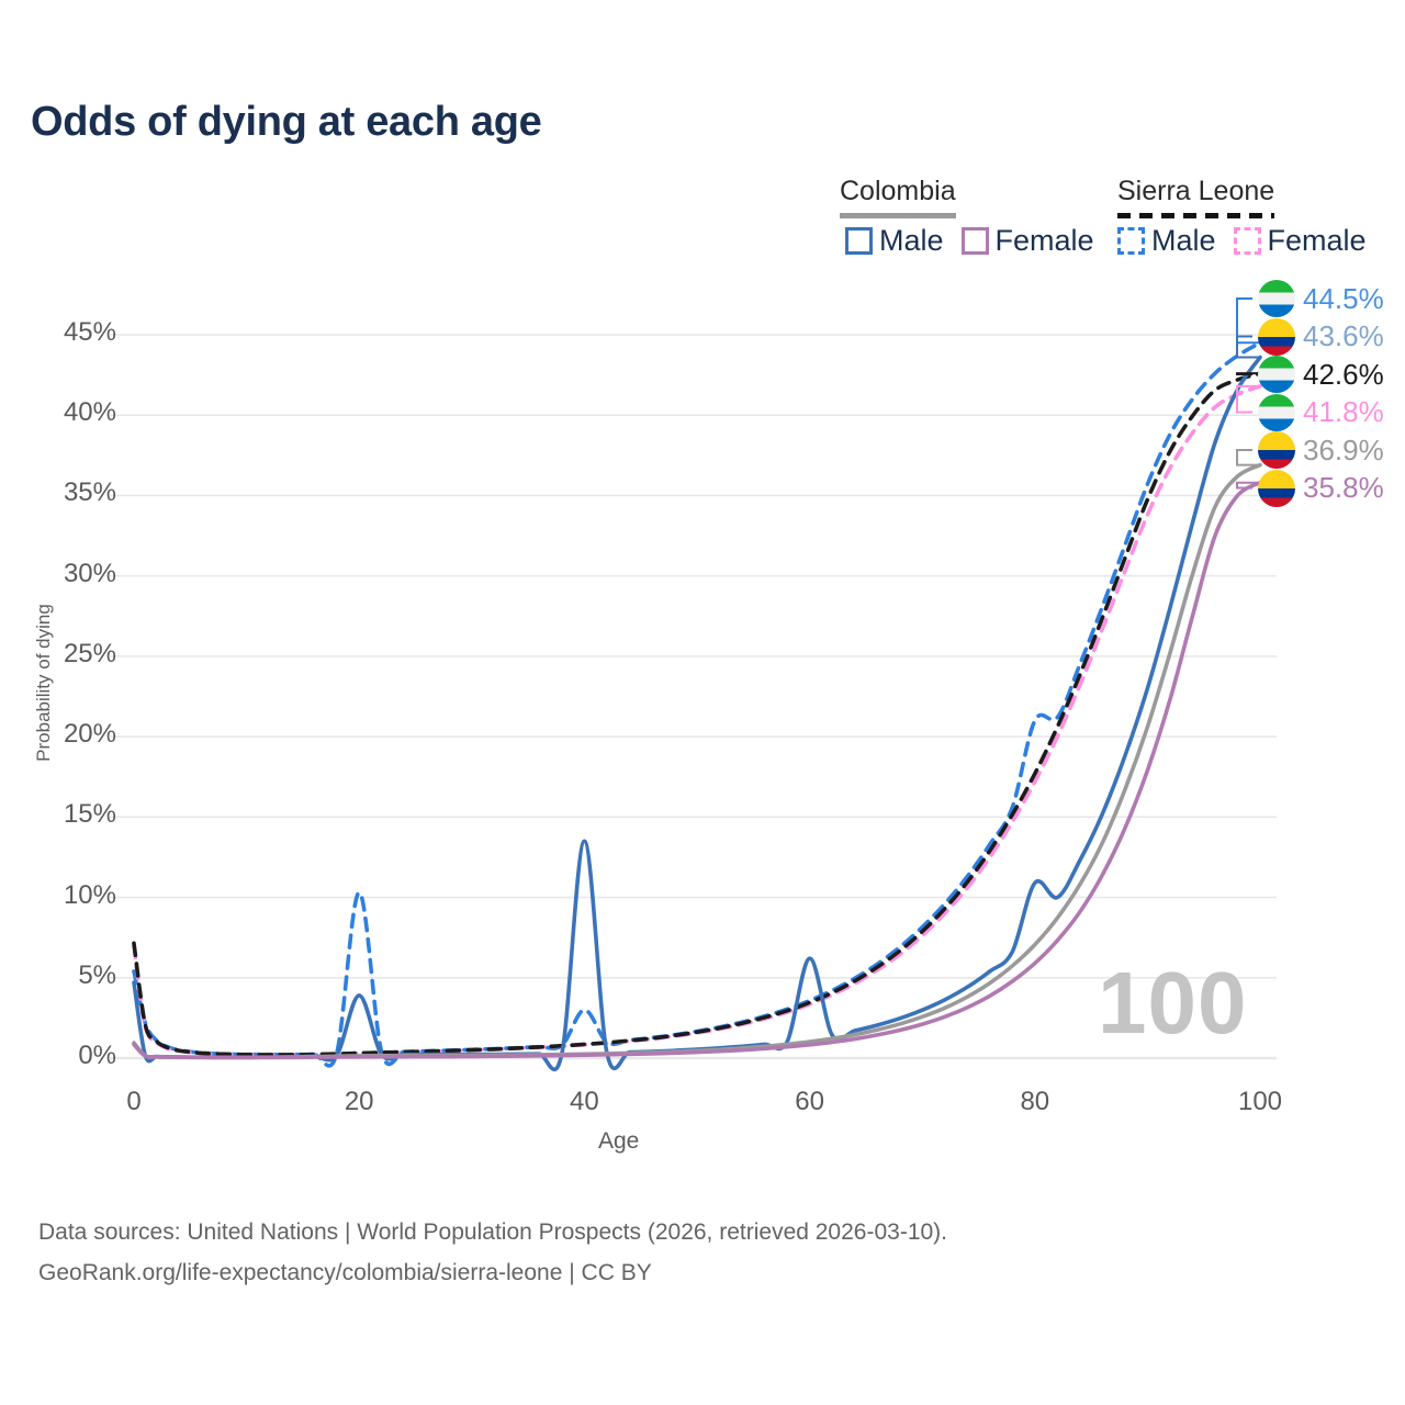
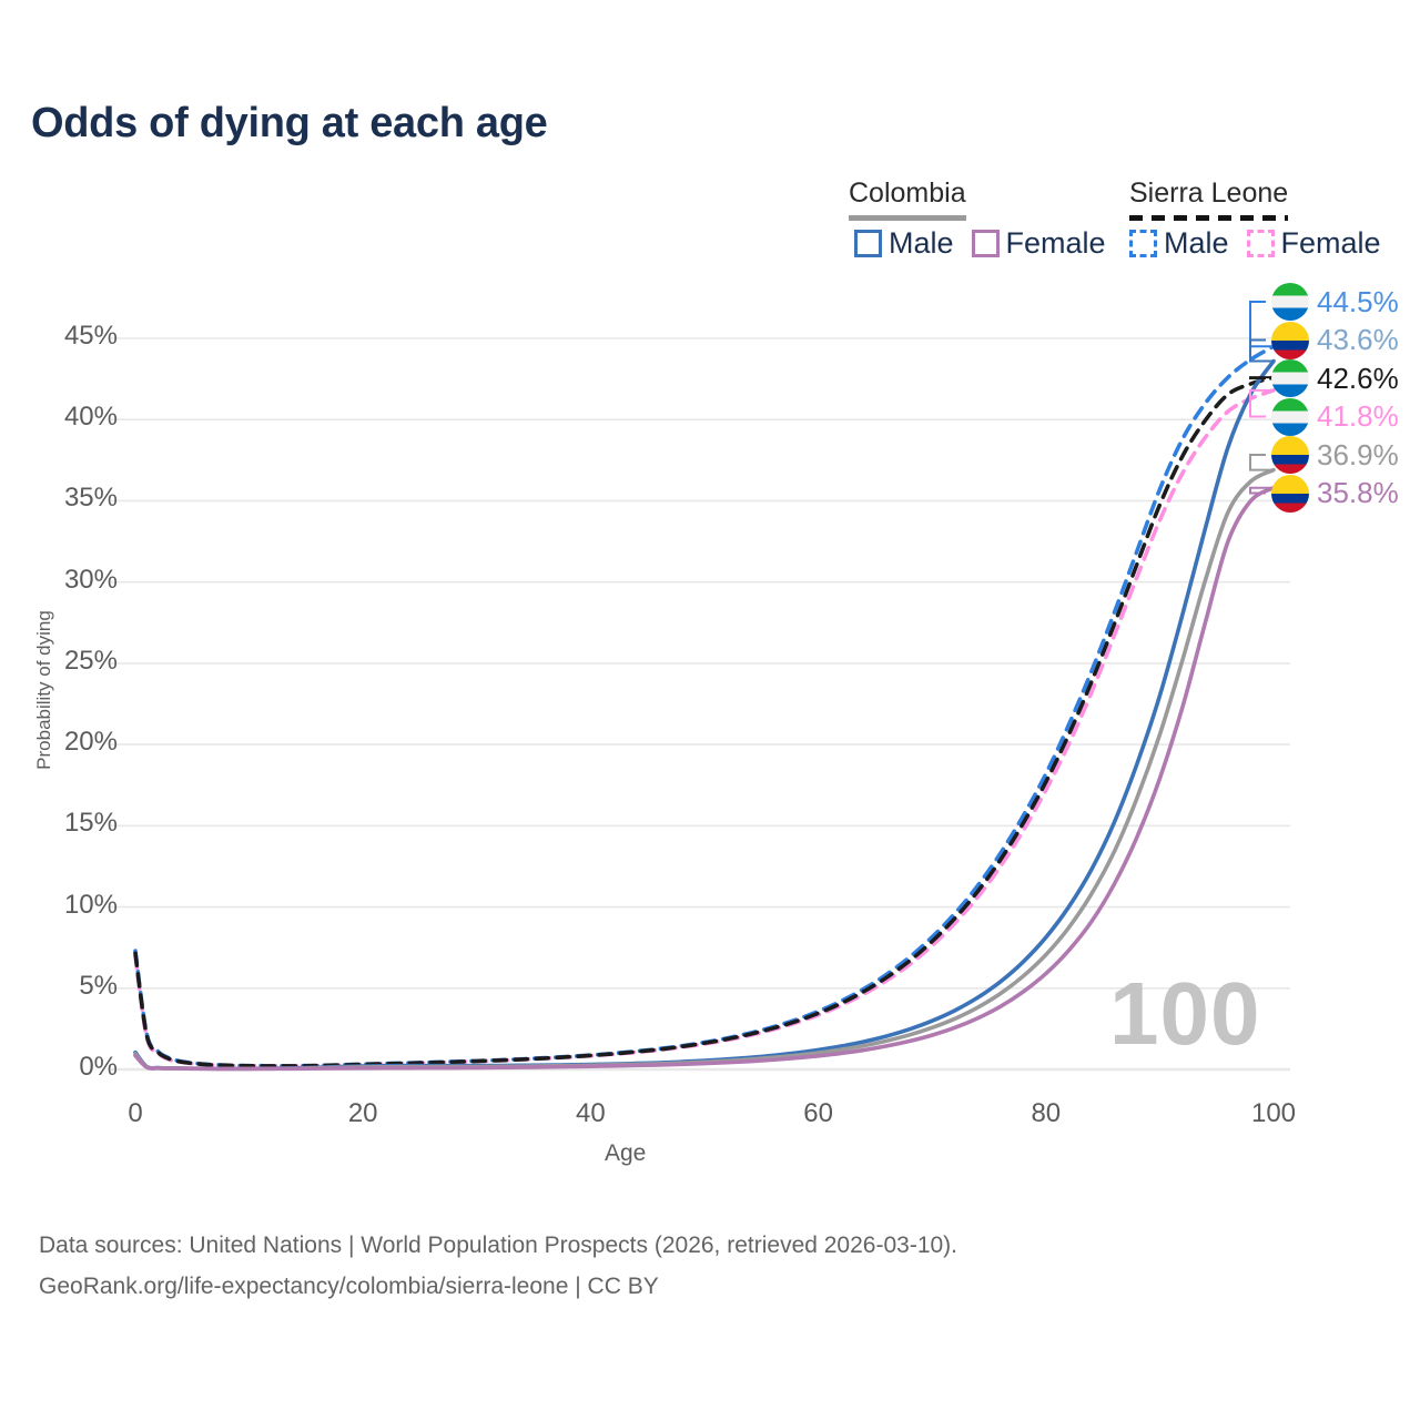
Sierra Leone Male/0: 5.4% -> 7.3%
Colombia Male/0: 4.7% -> 1.1%
Sierra Leone Male/20: 10.3% -> 0.3%
Colombia Male/20: 3.9% -> 0.2%
Sierra Leone Male/40: 3.0% -> 0.9%
Colombia Male/40: 13.5% -> 0.3%
Colombia Male/60: 6.2% -> 1.2%
Sierra Leone Male/80: 21.0% -> 18.2%
Colombia Male/80: 10.9% -> 8.1%
